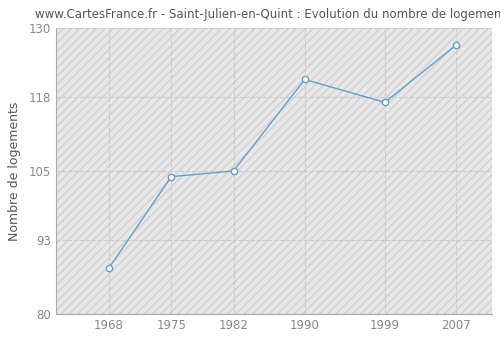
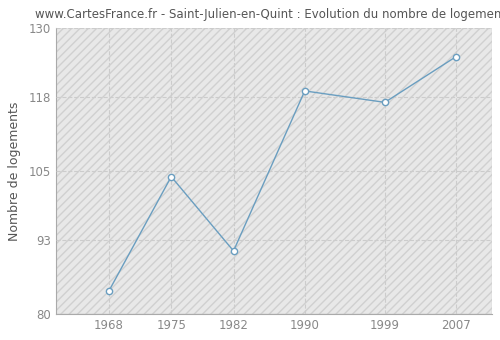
1968: 88 -> 84
1982: 105 -> 91
1990: 121 -> 119
2007: 127 -> 125
